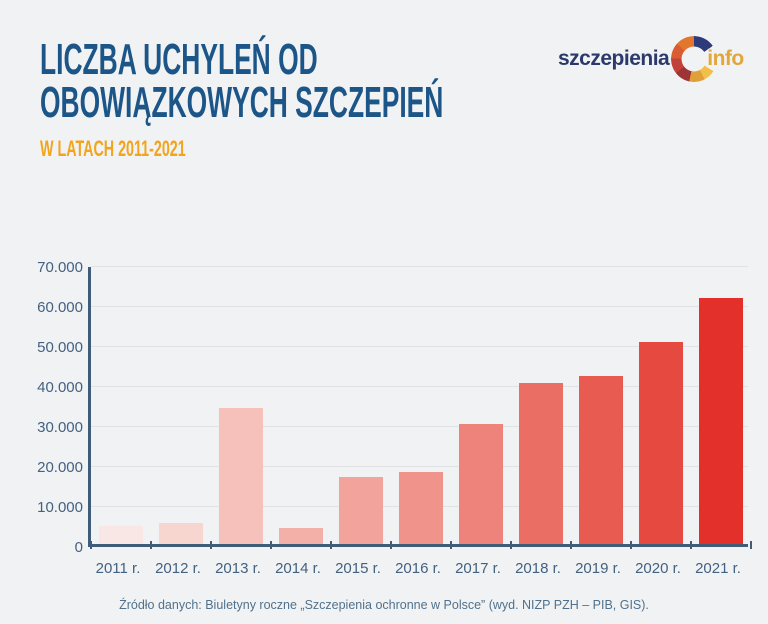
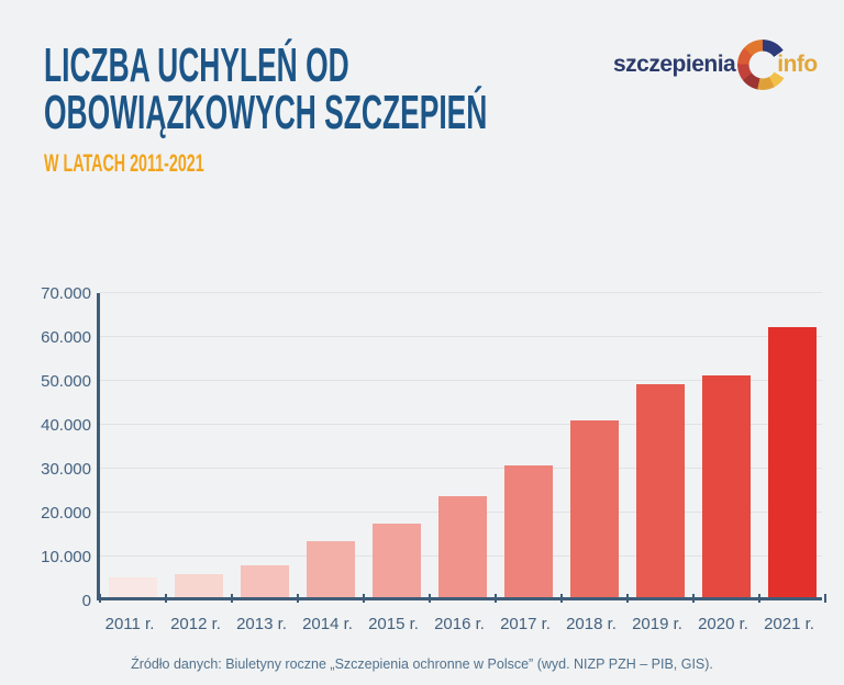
2013 r.: 34000 -> 7000
2014 r.: 4000 -> 13000
2016 r.: 18000 -> 23000
2019 r.: 42000 -> 49000
